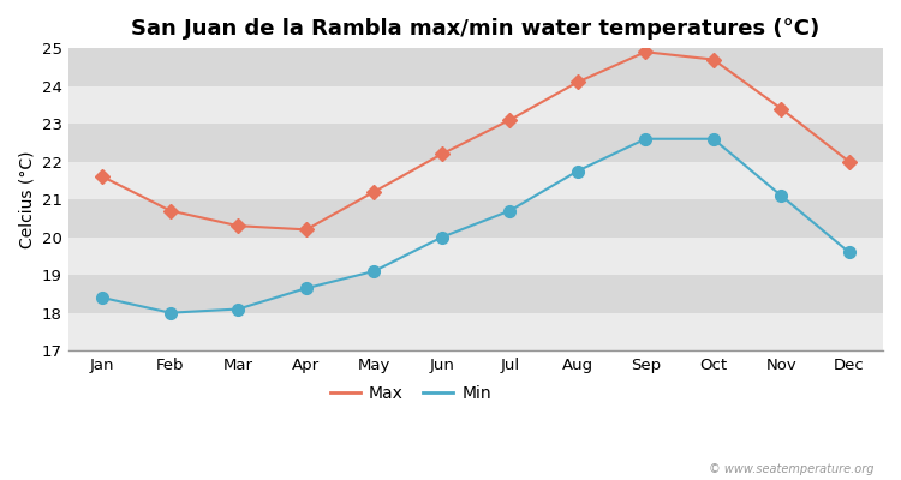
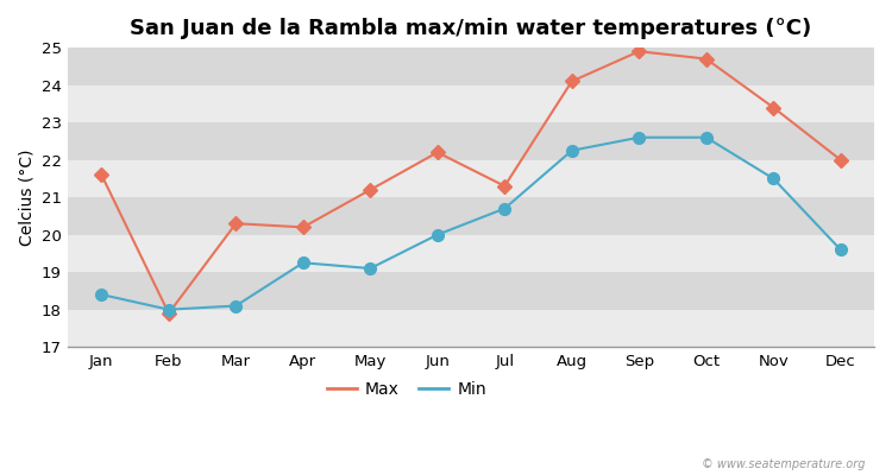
Max/Feb: 20.7 -> 17.9
Min/Apr: 18.65 -> 19.25
Max/Jul: 23.1 -> 21.3
Min/Aug: 21.75 -> 22.25
Min/Nov: 21.10 -> 21.50
